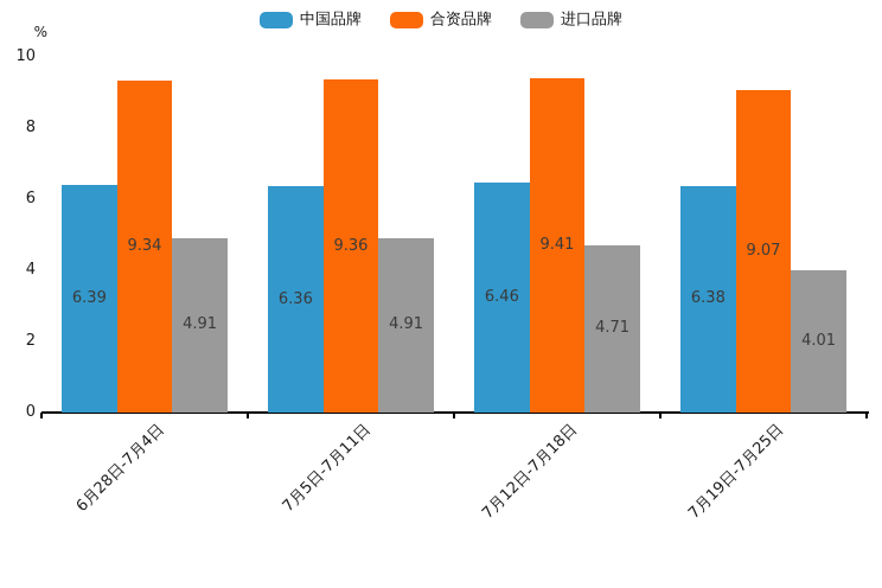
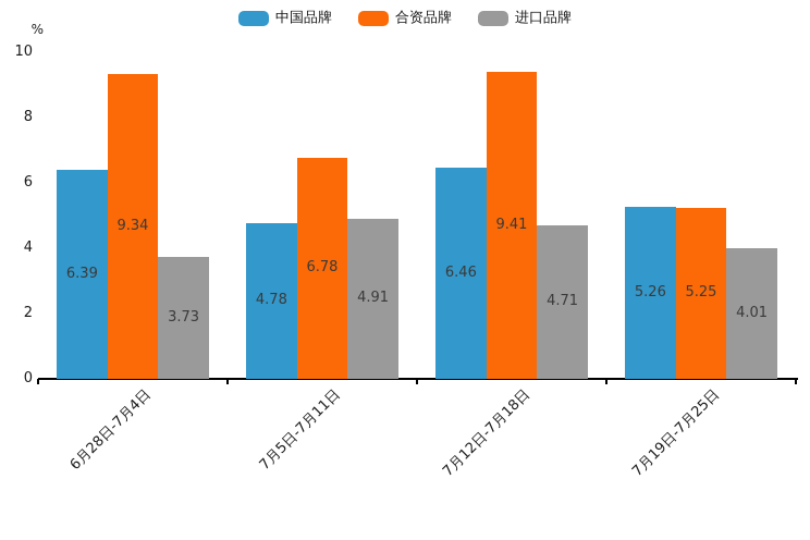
进口品牌/6月28日-7月4日: 4.91 -> 3.73
中国品牌/7月5日-7月11日: 6.36 -> 4.78
合资品牌/7月5日-7月11日: 9.36 -> 6.78
中国品牌/7月19日-7月25日: 6.38 -> 5.26
合资品牌/7月19日-7月25日: 9.07 -> 5.25
